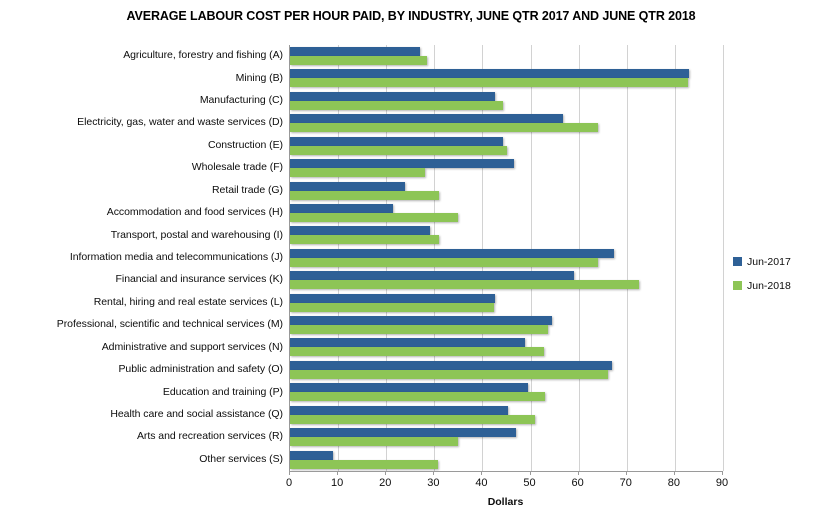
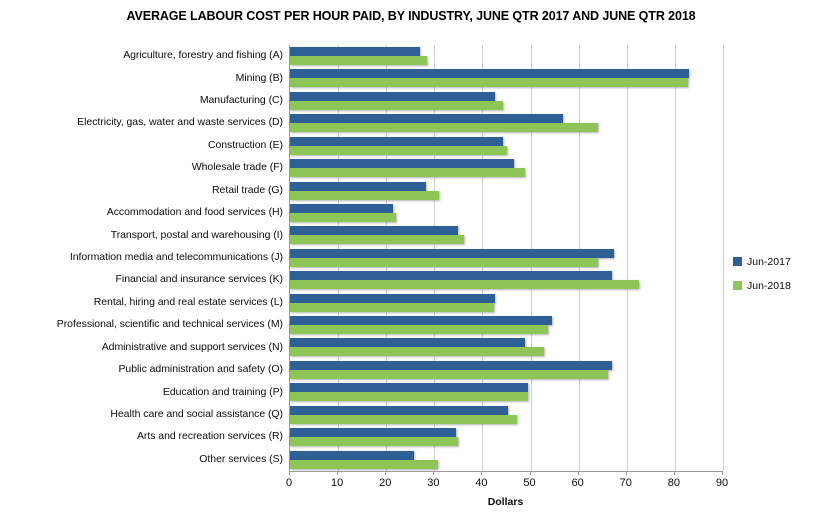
Jun-2018/Wholesale trade (F): 28 -> 49
Jun-2017/Retail trade (G): 24 -> 28
Jun-2018/Accommodation and food services (H): 35 -> 22
Jun-2017/Transport, postal and warehousing (I): 29 -> 35
Jun-2018/Transport, postal and warehousing (I): 31 -> 36
Jun-2017/Financial and insurance services (K): 59 -> 67
Jun-2018/Education and training (P): 53 -> 50
Jun-2018/Health care and social assistance (Q): 51 -> 47
Jun-2017/Arts and recreation services (R): 47 -> 34
Jun-2017/Other services (S): 9 -> 26
